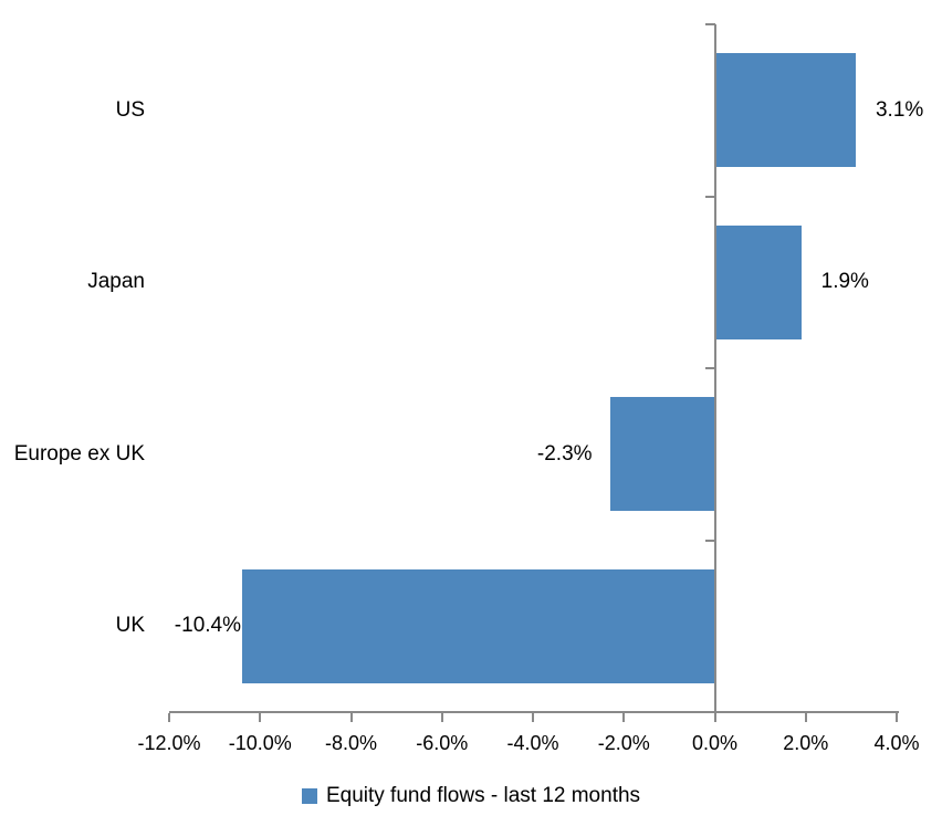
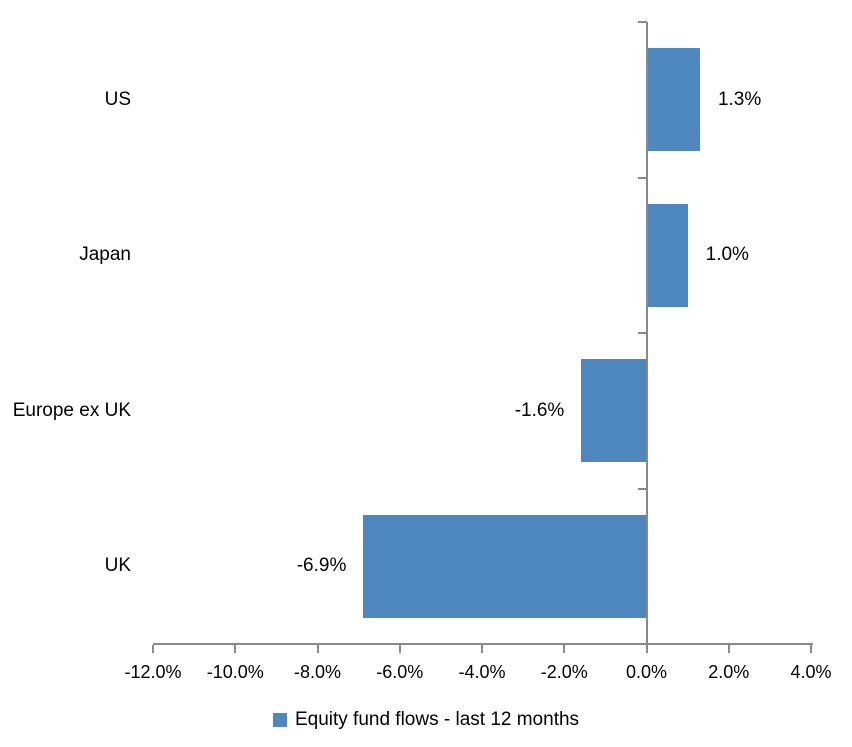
US: 3.1% -> 1.3%
Japan: 1.9% -> 1.0%
Europe ex UK: -2.3% -> -1.6%
UK: -10.4% -> -6.9%
